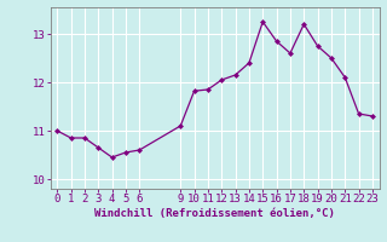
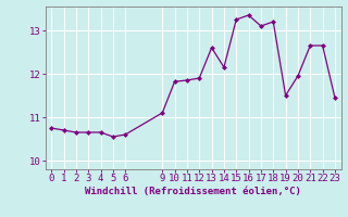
0: 11.00 -> 10.75
1: 10.85 -> 10.70
2: 10.85 -> 10.65
4: 10.45 -> 10.65
12: 12.05 -> 11.90
13: 12.15 -> 12.60
14: 12.40 -> 12.15
16: 12.85 -> 13.35
17: 12.60 -> 13.10
19: 12.75 -> 11.50
20: 12.50 -> 11.95
21: 12.10 -> 12.65
22: 11.35 -> 12.65
23: 11.30 -> 11.45
